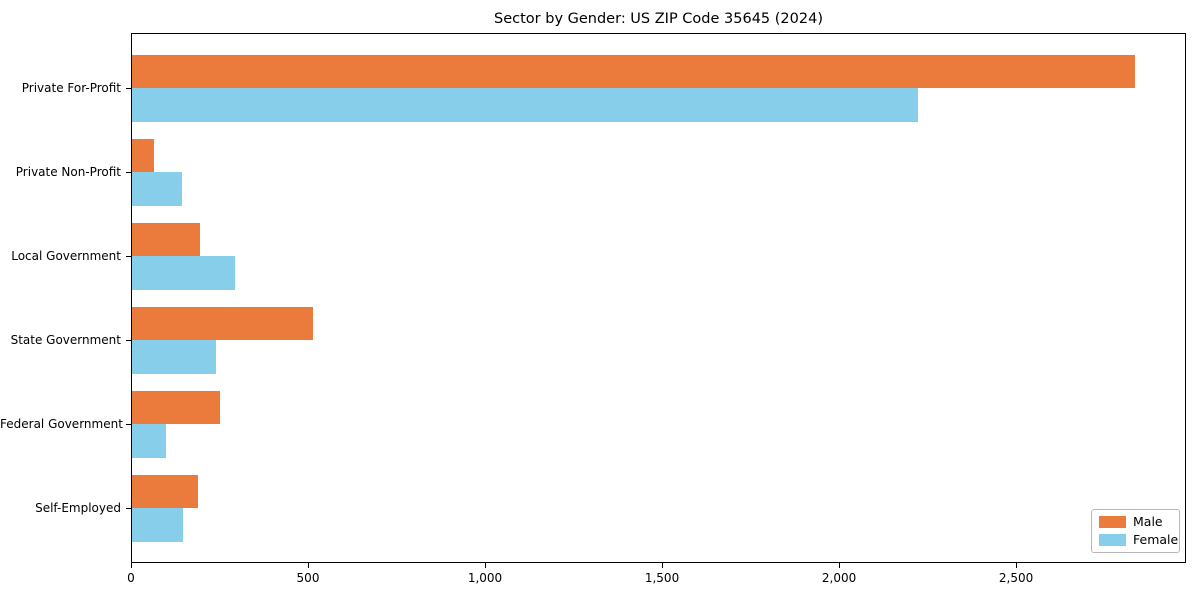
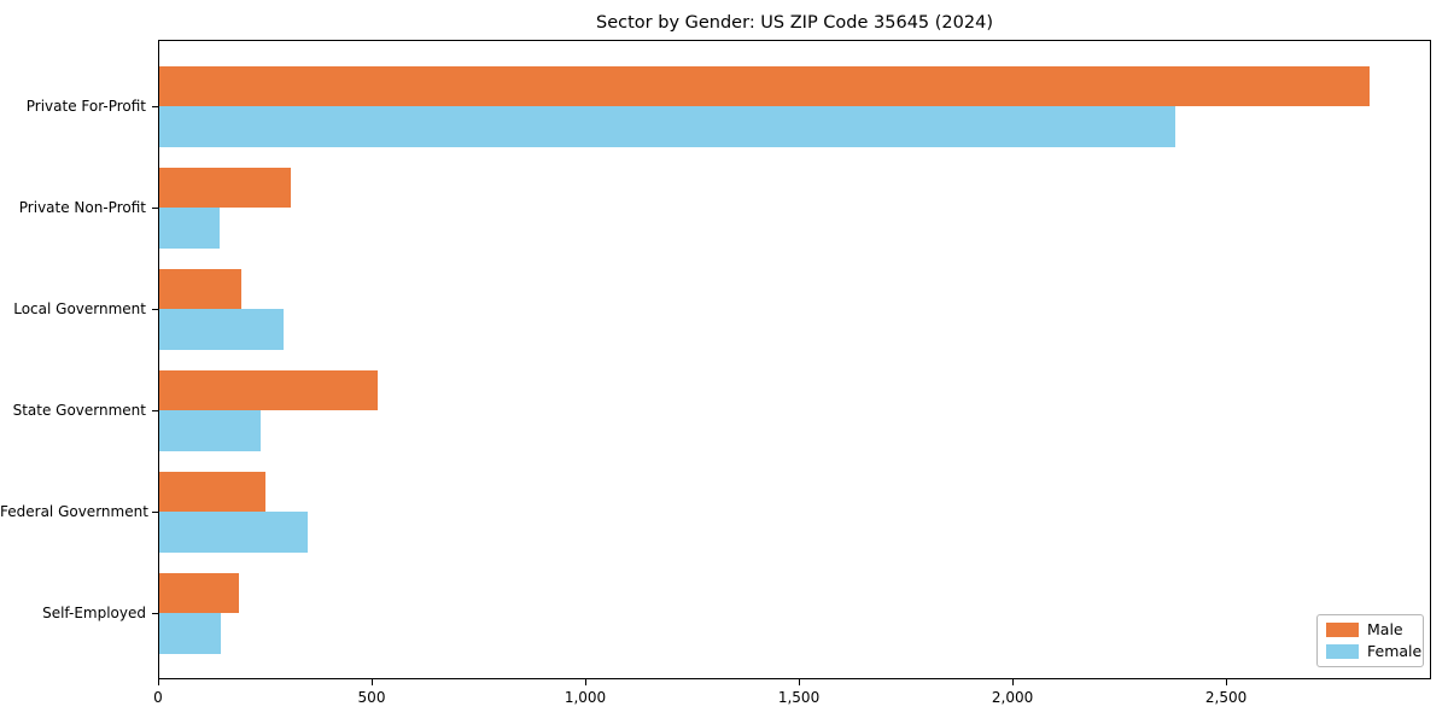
Female/Private For-Profit: 2220 -> 2380
Male/Private Non-Profit: 70 -> 310
Female/Federal Government: 100 -> 350
